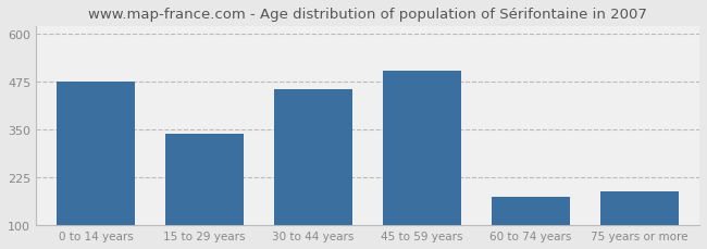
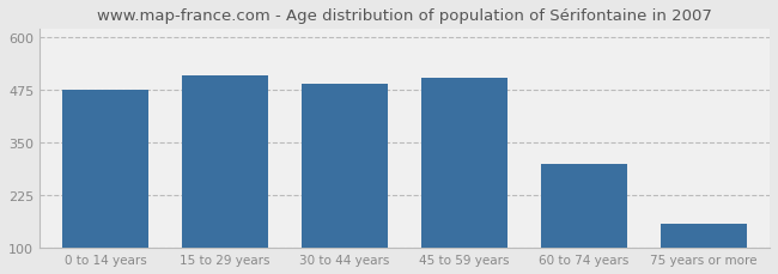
15 to 29 years: 340 -> 510
30 to 44 years: 455 -> 490
60 to 74 years: 175 -> 300
75 years or more: 190 -> 158
